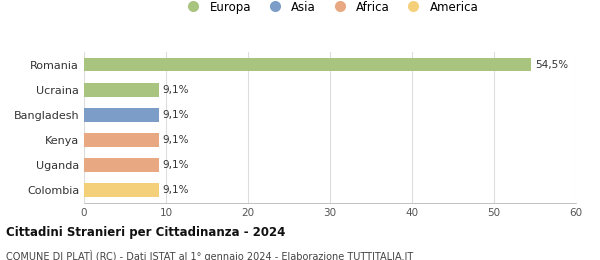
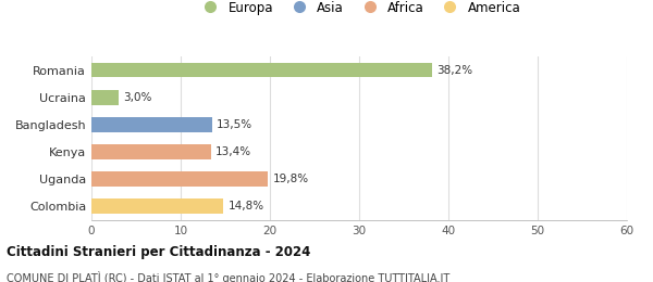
Romania: 54,5% -> 38,2%
Ucraina: 9,1% -> 3,0%
Bangladesh: 9,1% -> 13,5%
Kenya: 9,1% -> 13,4%
Uganda: 9,1% -> 19,8%
Colombia: 9,1% -> 14,8%
